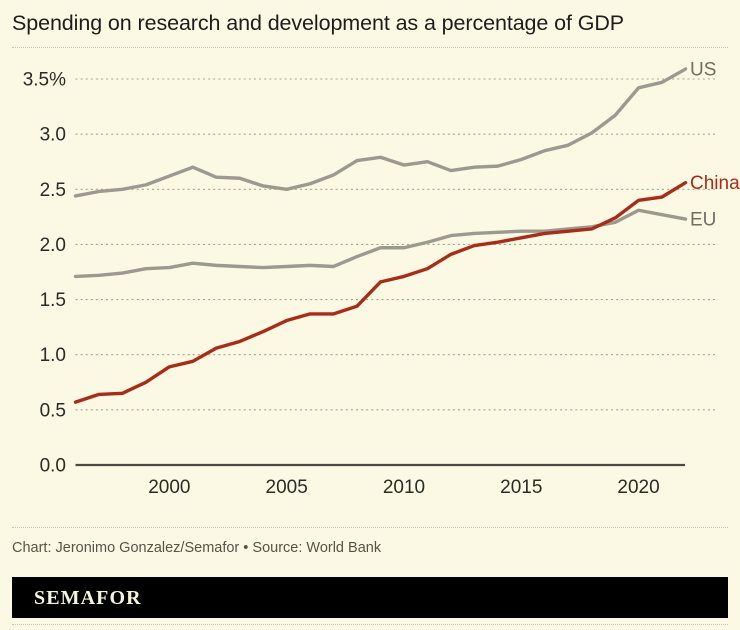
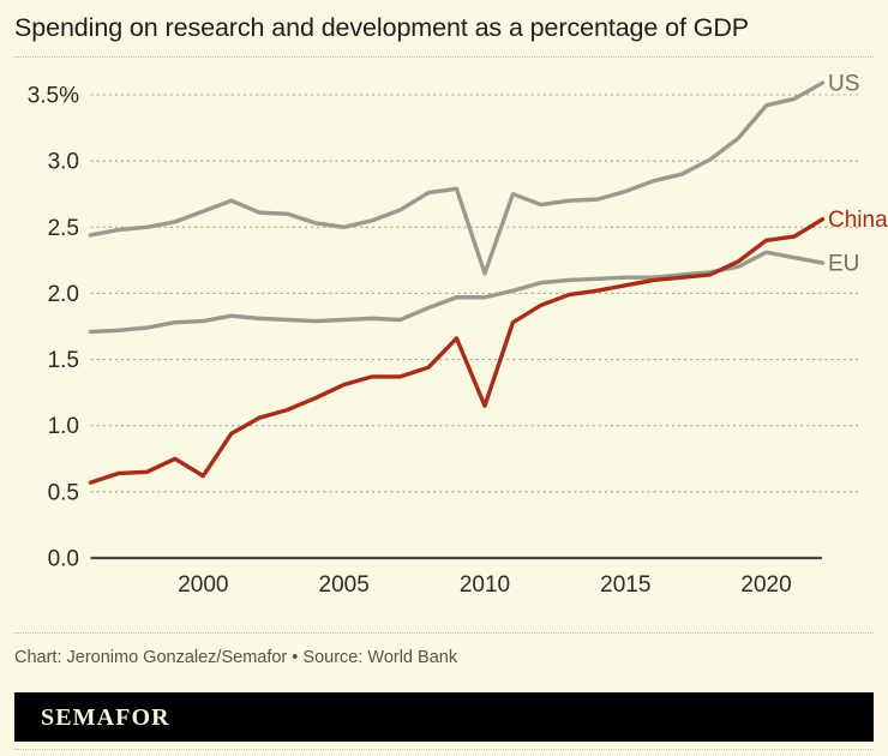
China/2000: 0.89% -> 0.62%
US/2010: 2.72% -> 2.15%
China/2010: 1.71% -> 1.15%
